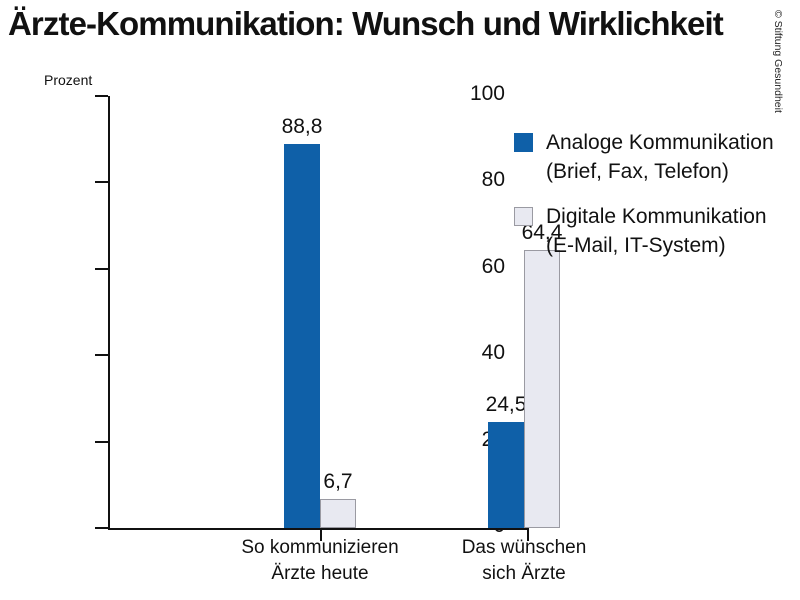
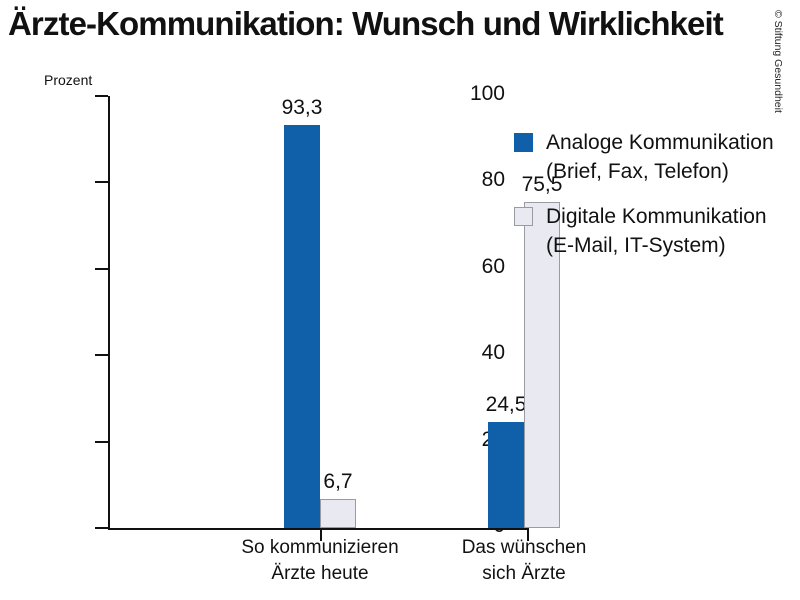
Analoge Kommunikation (Brief, Fax, Telefon)/So kommunizieren Ärzte heute: 88,8 -> 93,3
Digitale Kommunikation (E-Mail, IT-System)/Das wünschen sich Ärzte: 64,4 -> 75,5
